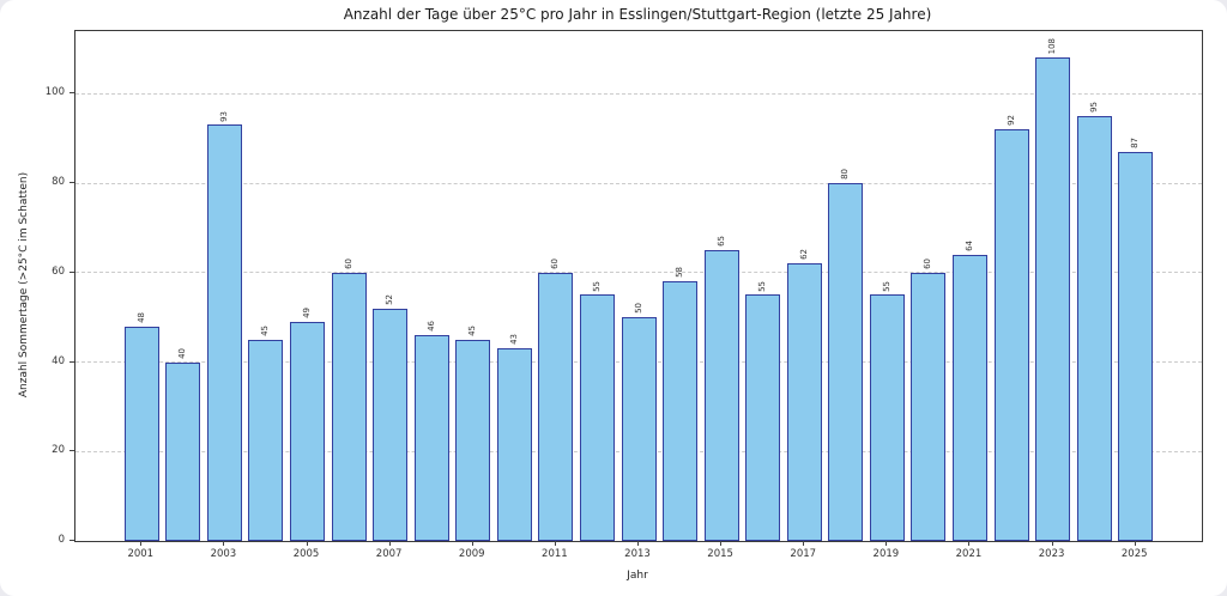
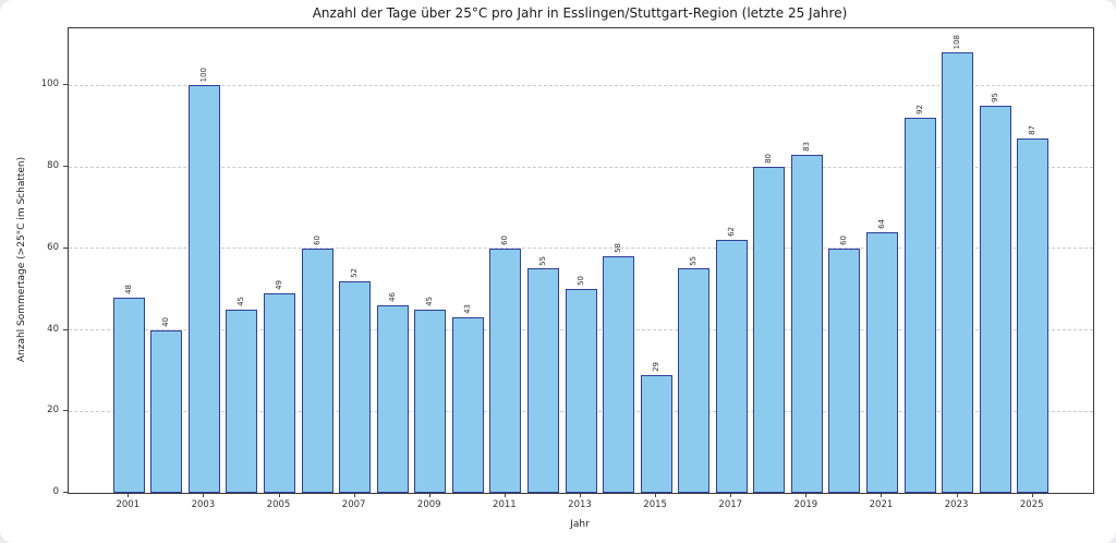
2003: 93 -> 100
2015: 65 -> 29
2019: 55 -> 83
